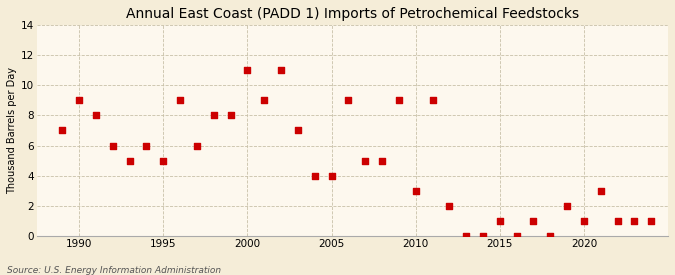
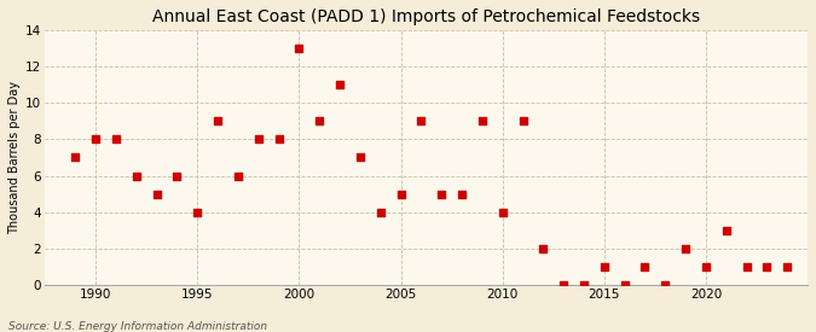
1990: 9 -> 8
1995: 5 -> 4
2000: 11 -> 13
2005: 4 -> 5
2010: 3 -> 4
